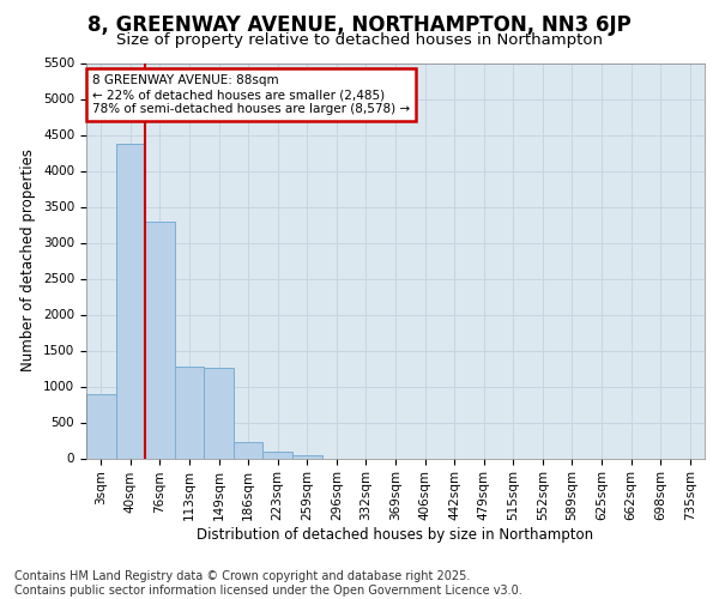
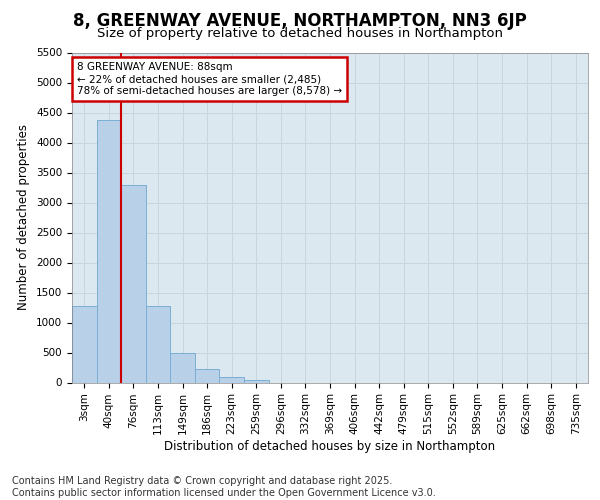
3sqm: 900 -> 1270
149sqm: 1260 -> 500
